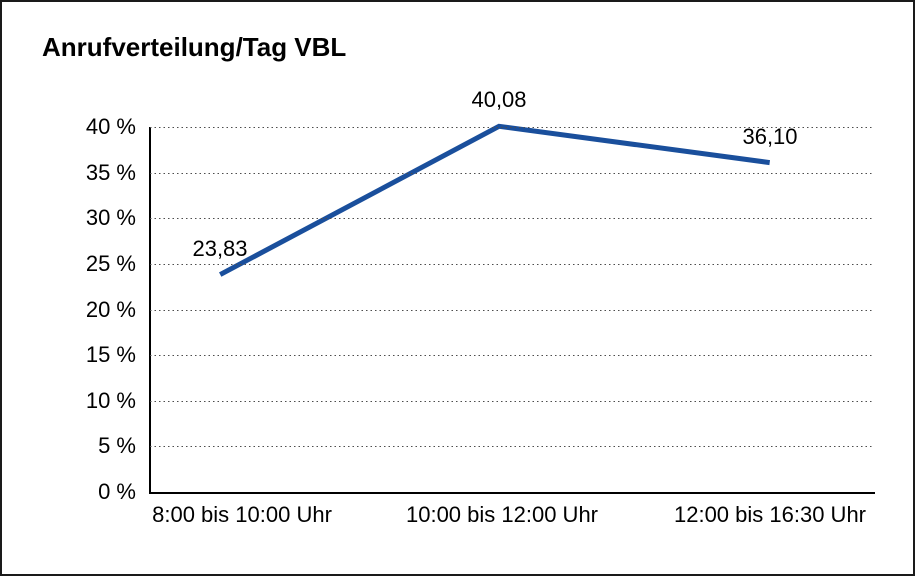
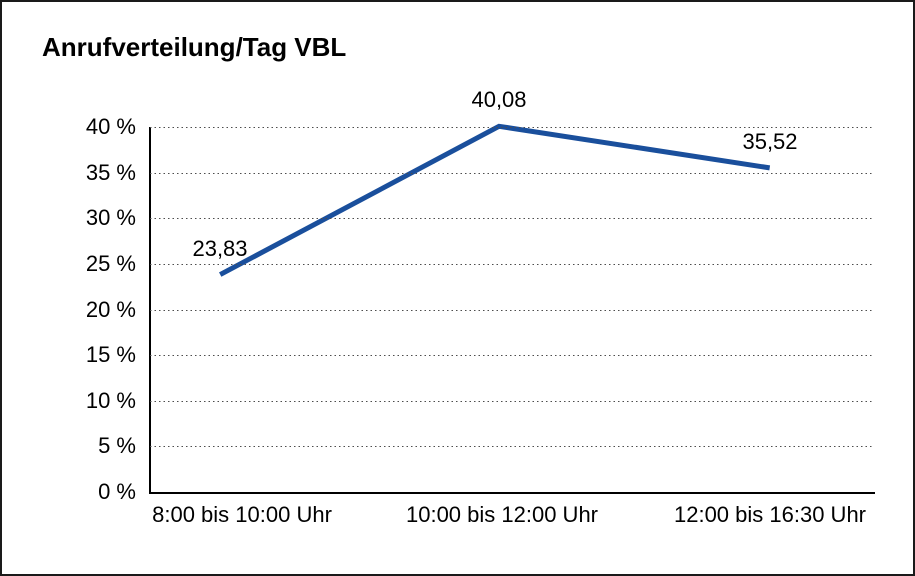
12:00 bis 16:30 Uhr: 36,10 -> 35,52
